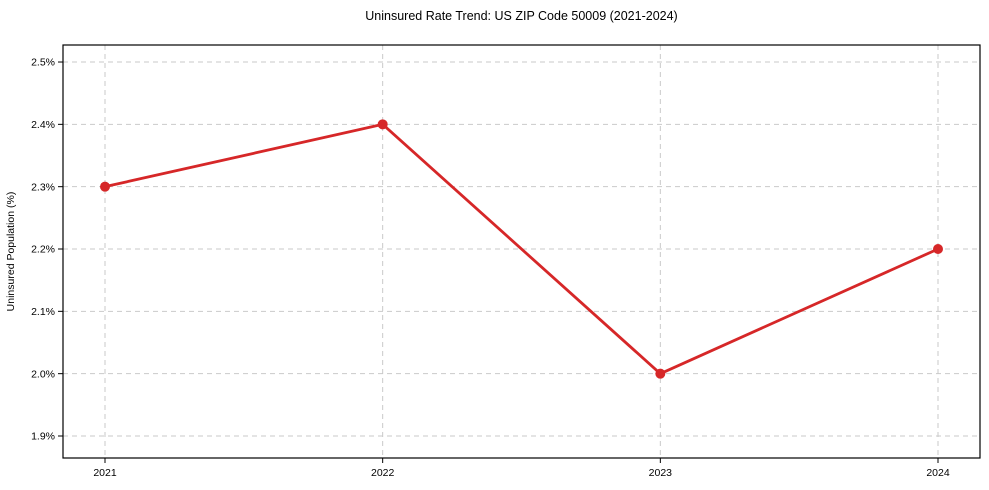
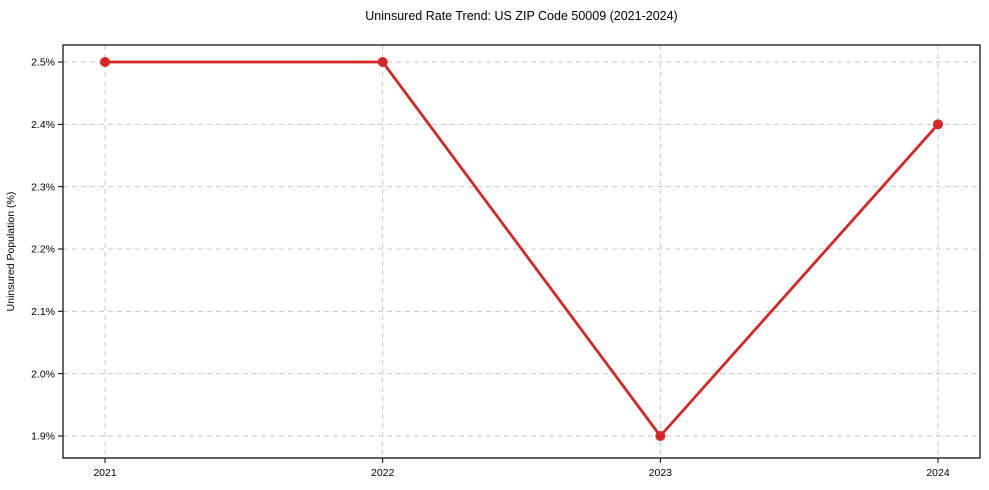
2021: 2.3% -> 2.5%
2022: 2.4% -> 2.5%
2023: 2.0% -> 1.9%
2024: 2.2% -> 2.4%
